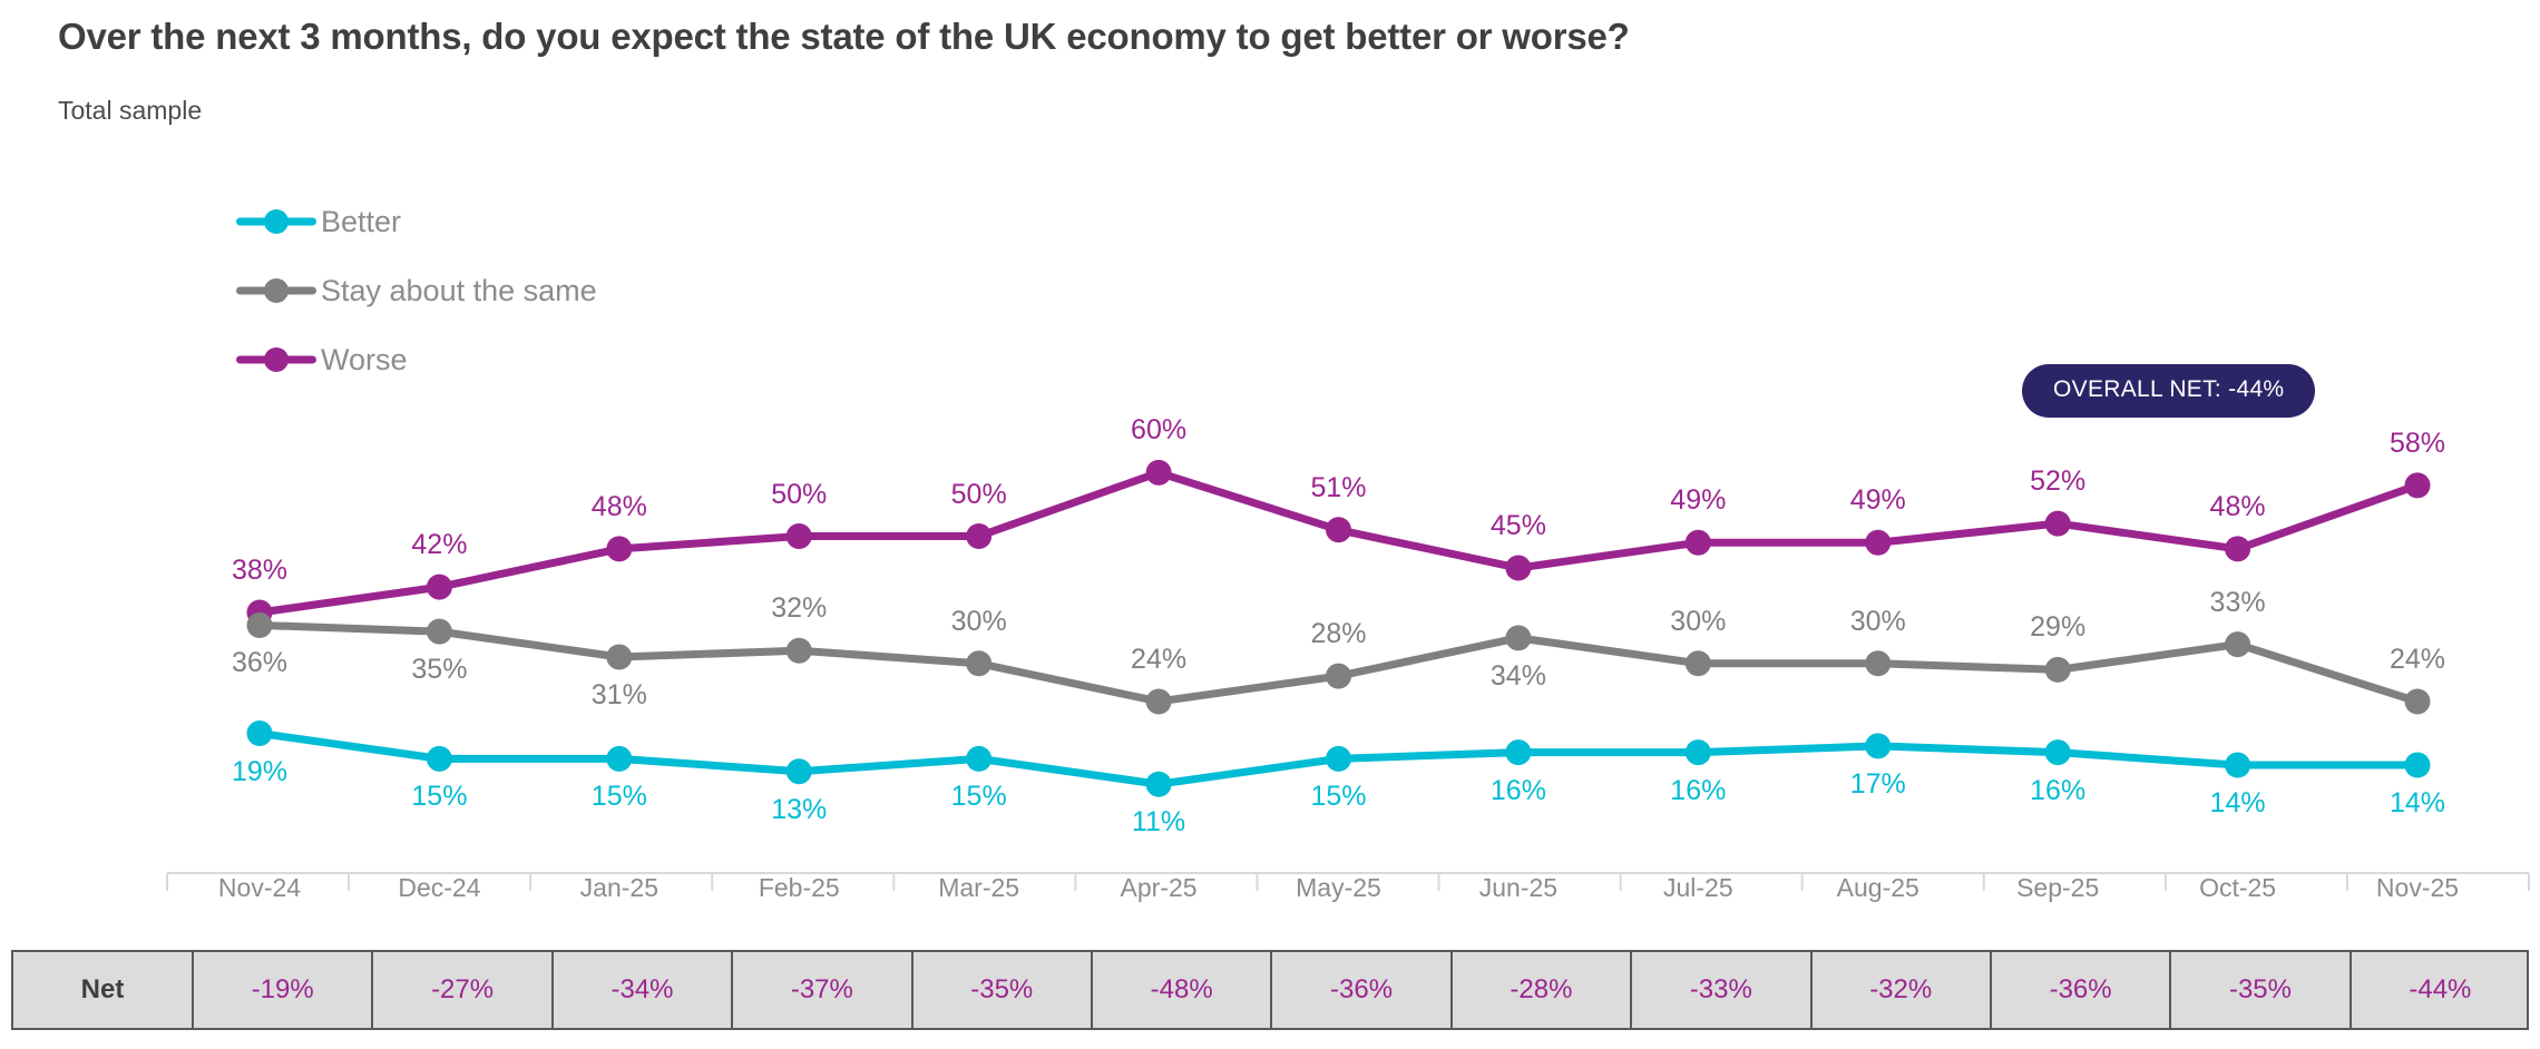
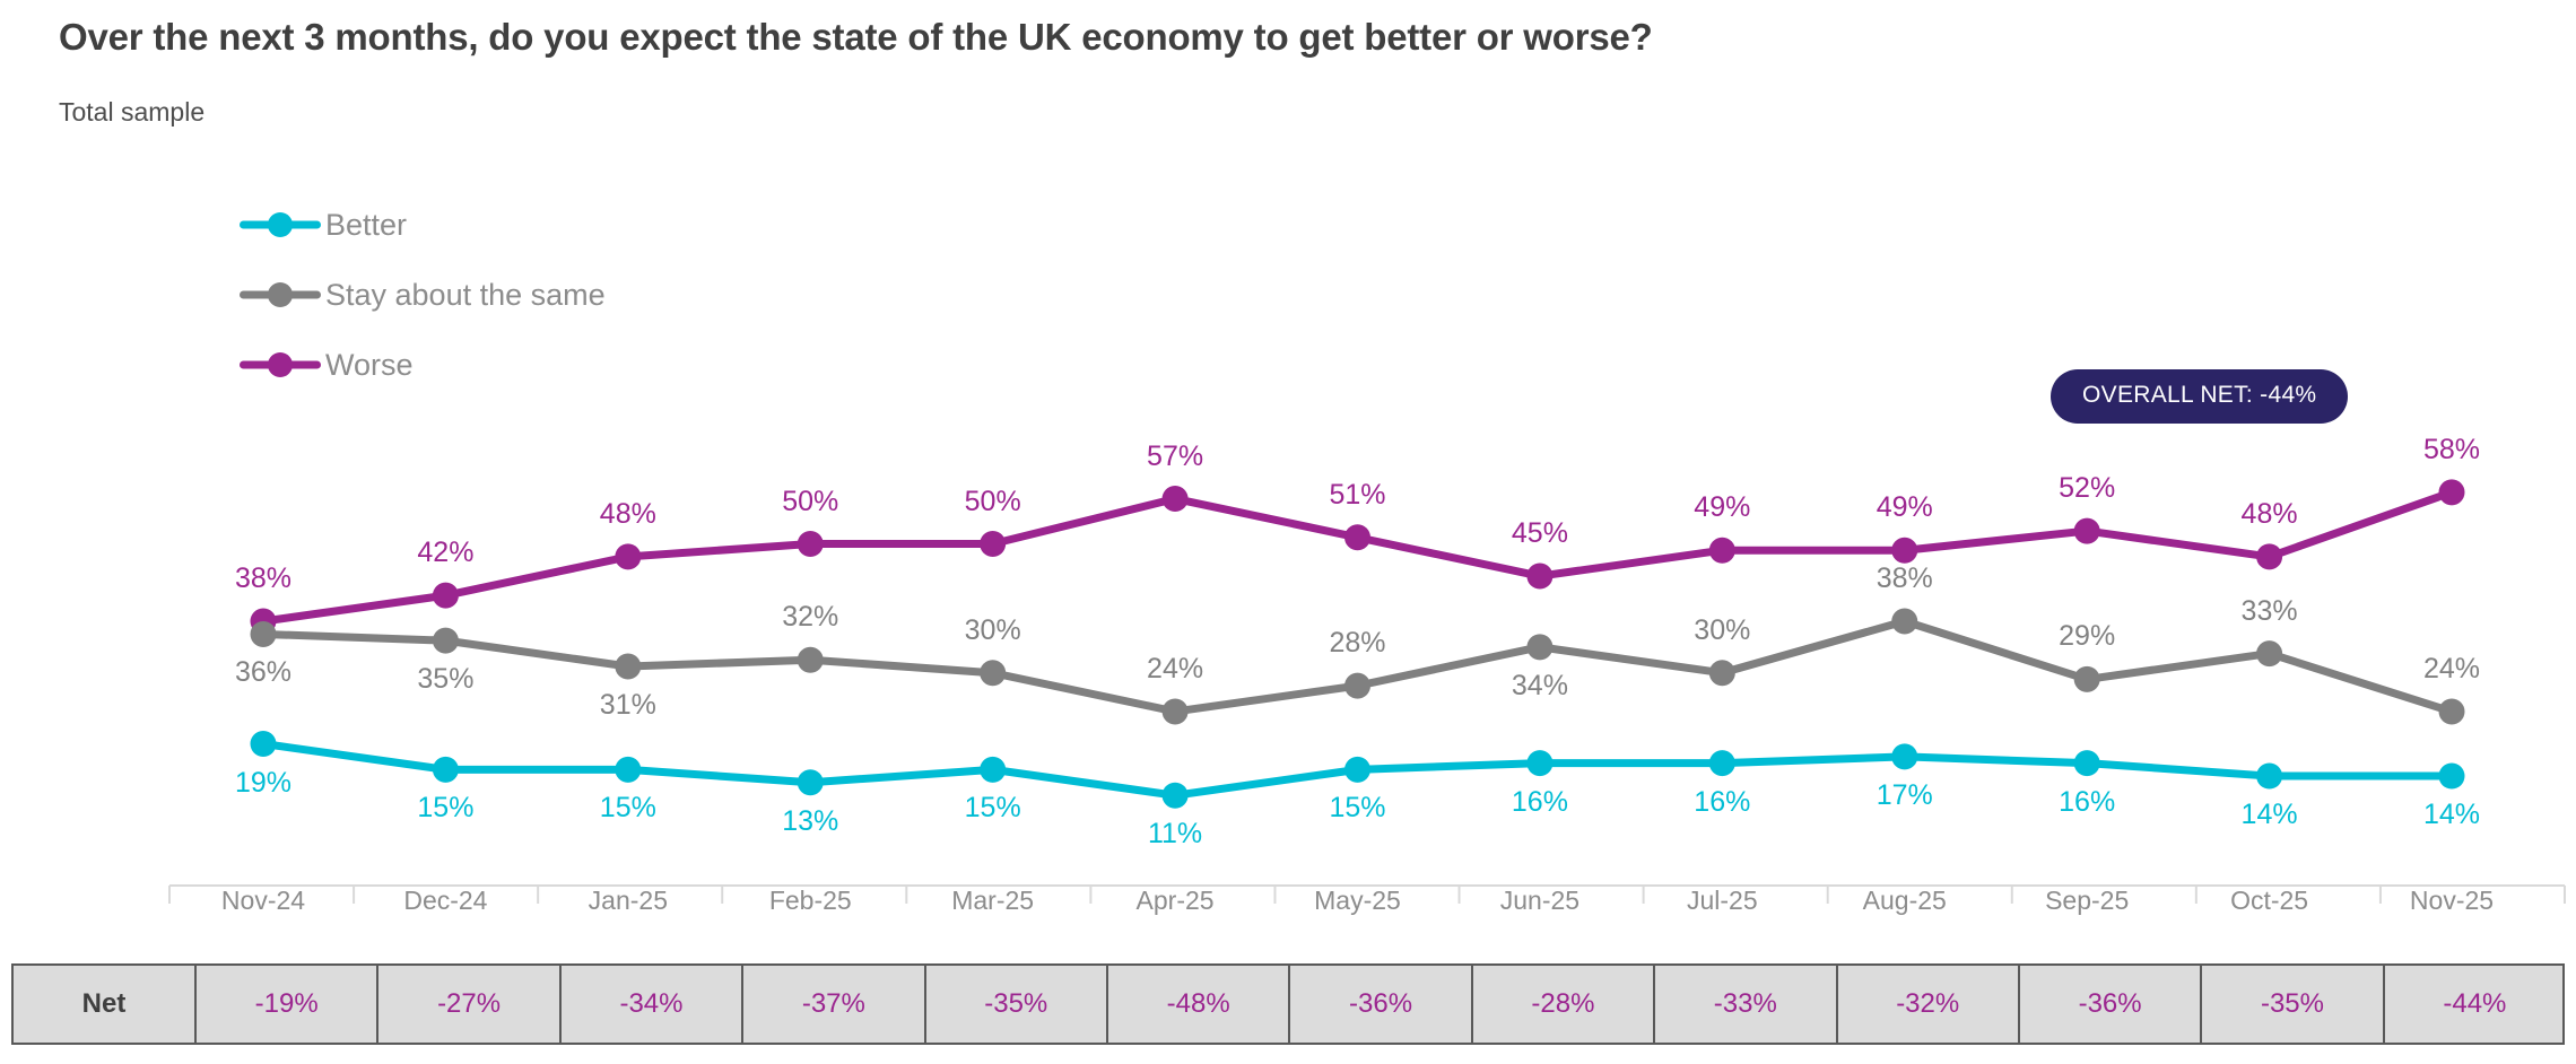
Worse/Apr-25: 60% -> 57%
Stay about the same/Aug-25: 30% -> 38%
